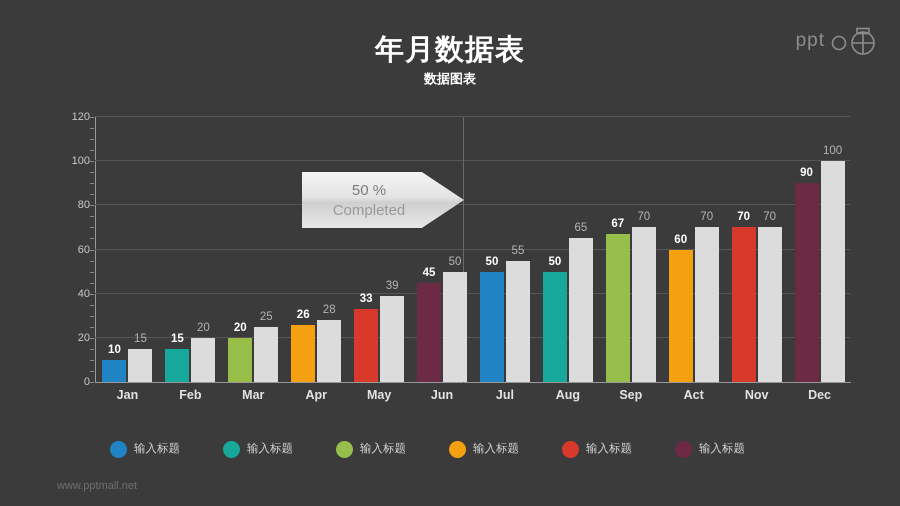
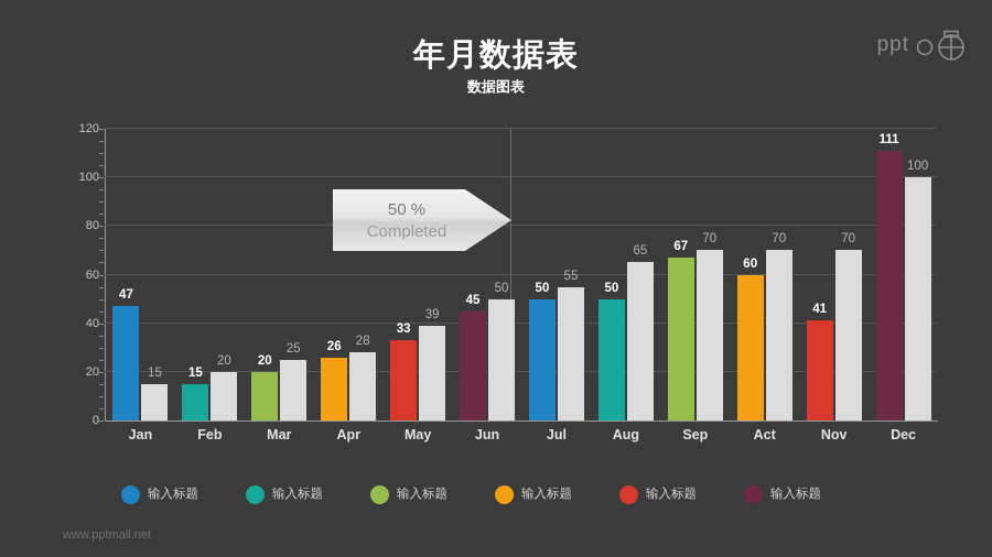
输入标题/Jan: 10 -> 47
输入标题/Nov: 70 -> 41
输入标题/Dec: 90 -> 111
